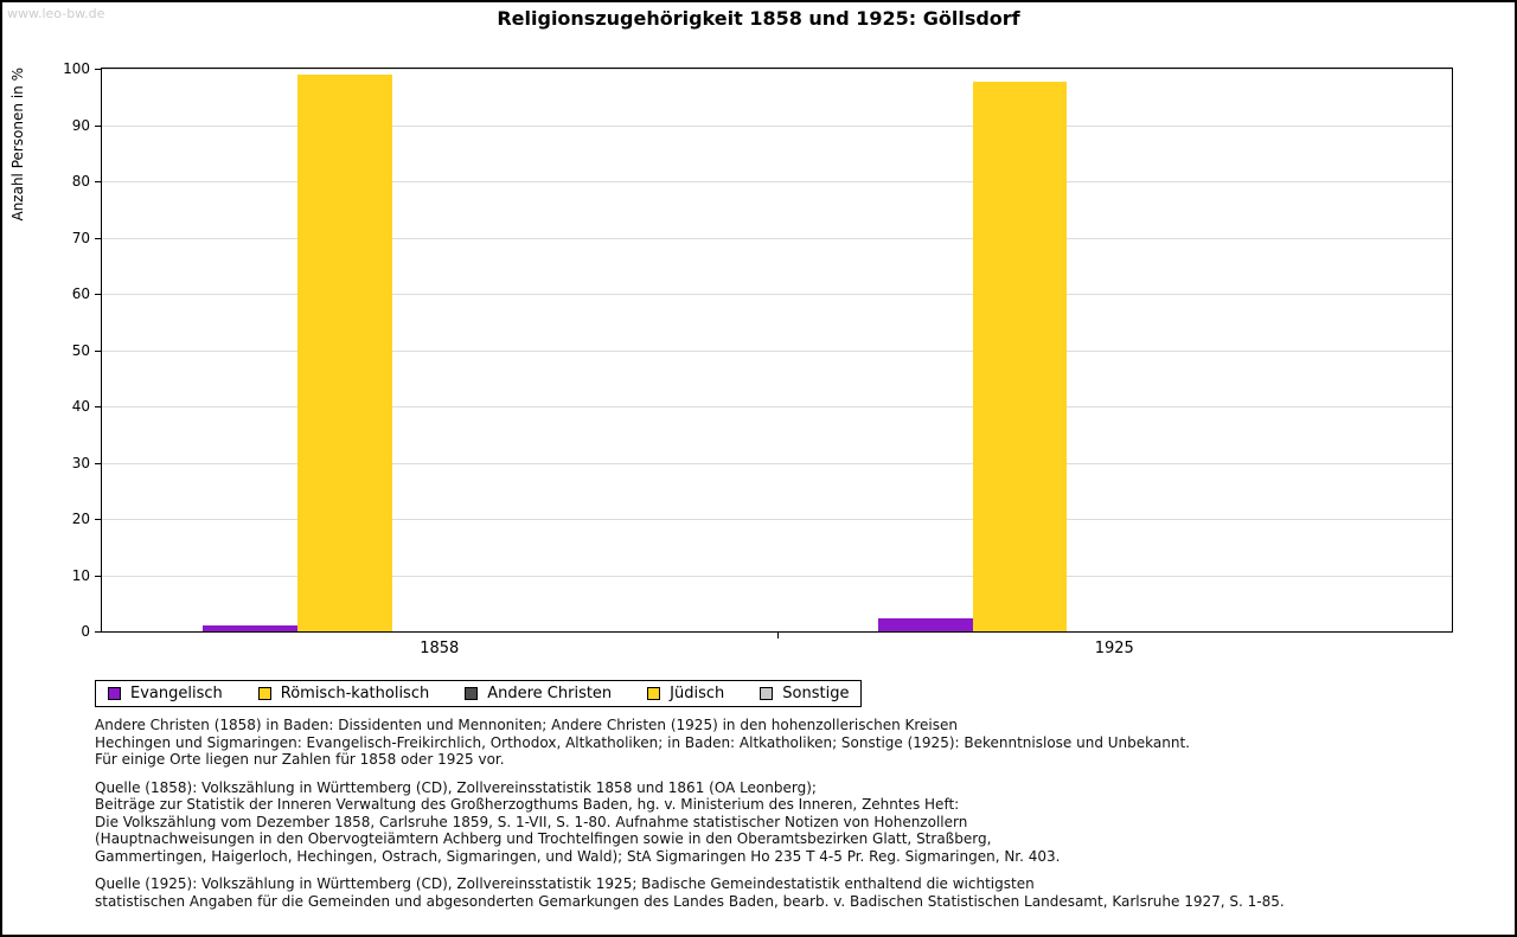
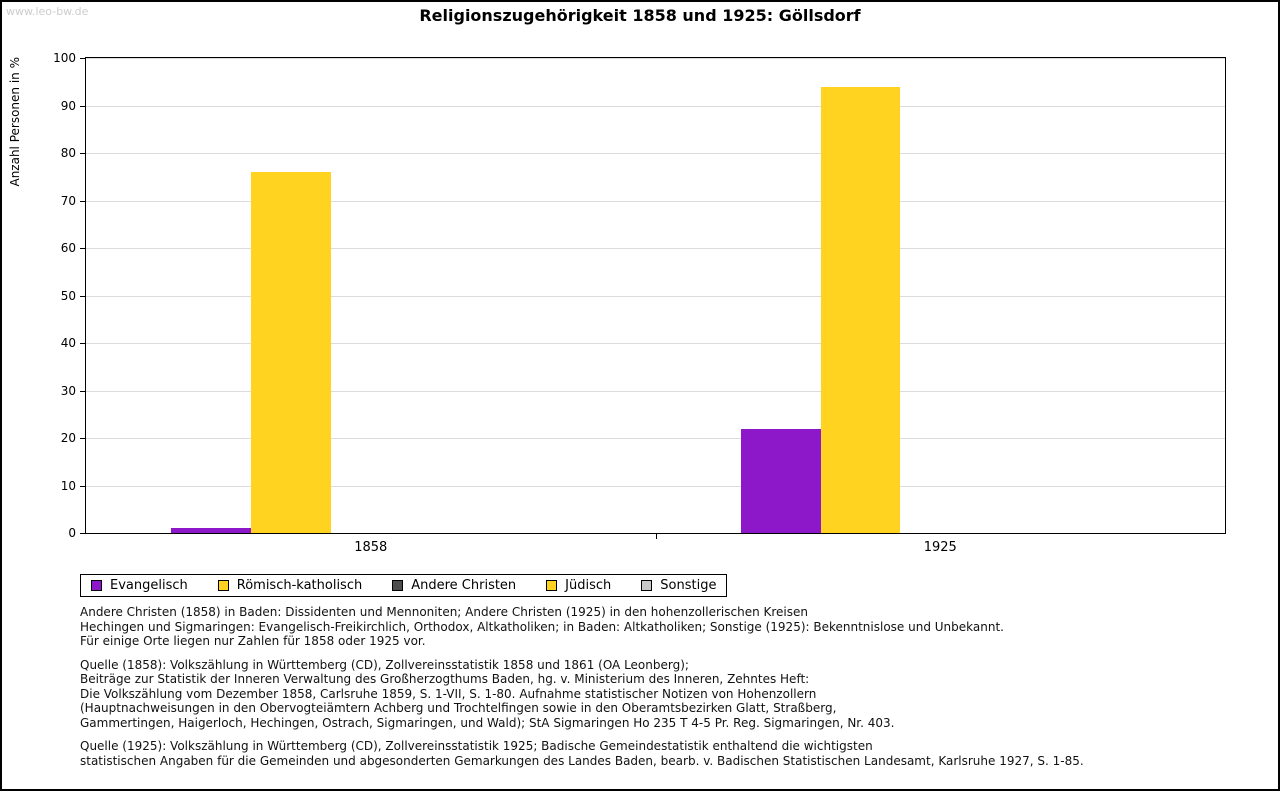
Römisch-katholisch/1858: 99 -> 76
Evangelisch/1925: 2 -> 22
Römisch-katholisch/1925: 98 -> 94
